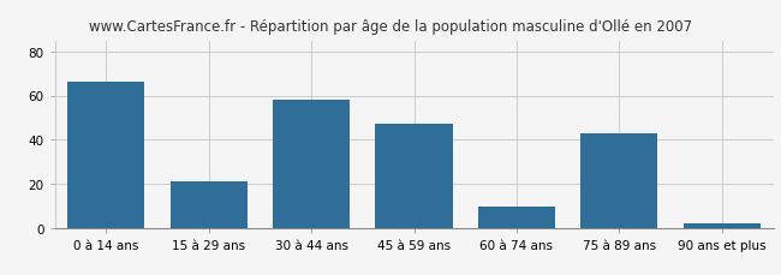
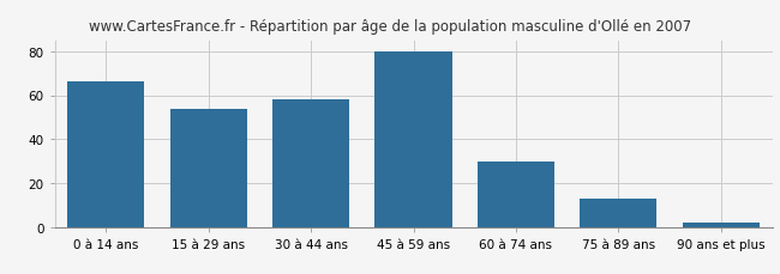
15 à 29 ans: 21 -> 54
45 à 59 ans: 47 -> 80
60 à 74 ans: 10 -> 30
75 à 89 ans: 43 -> 13
